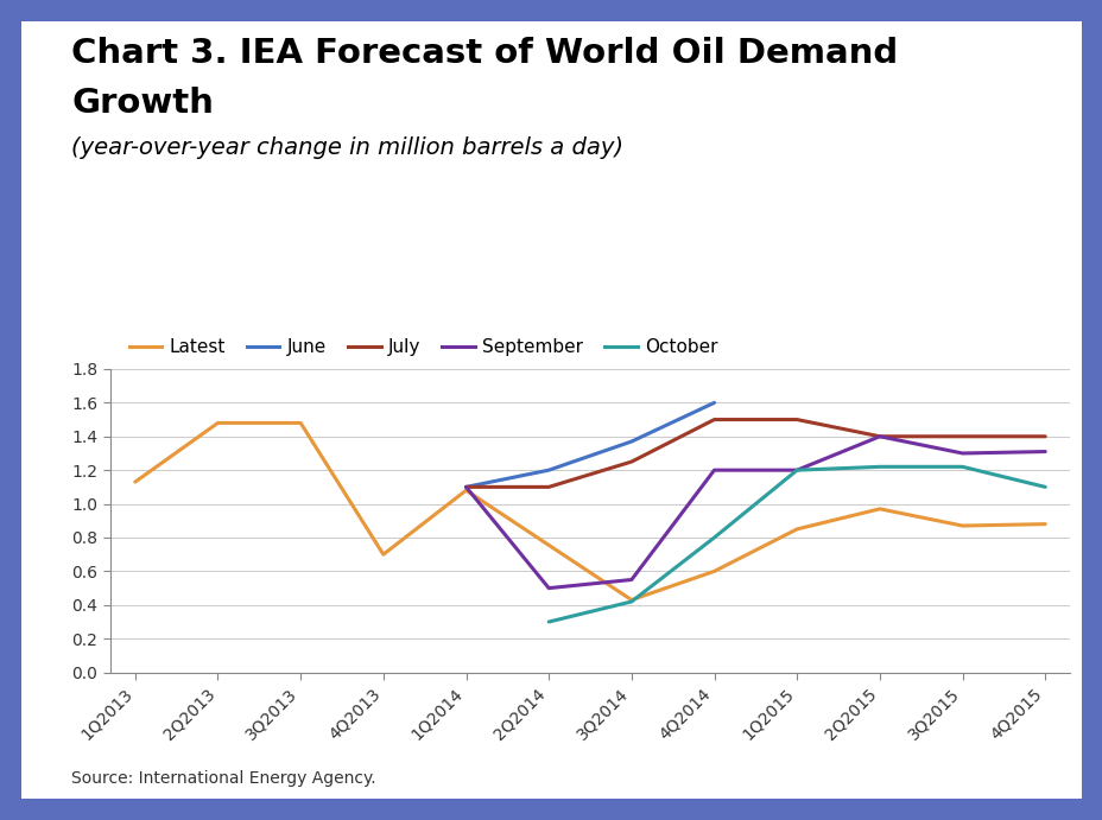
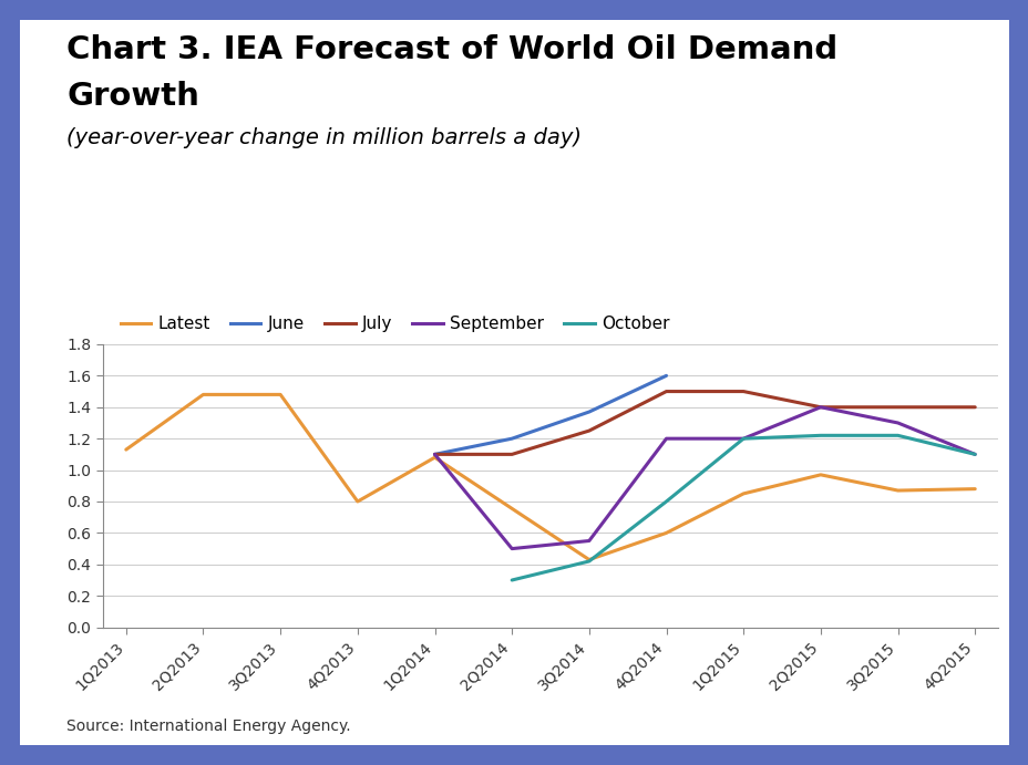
Latest/4Q2013: 0.70 -> 0.80
September/4Q2015: 1.31 -> 1.10
